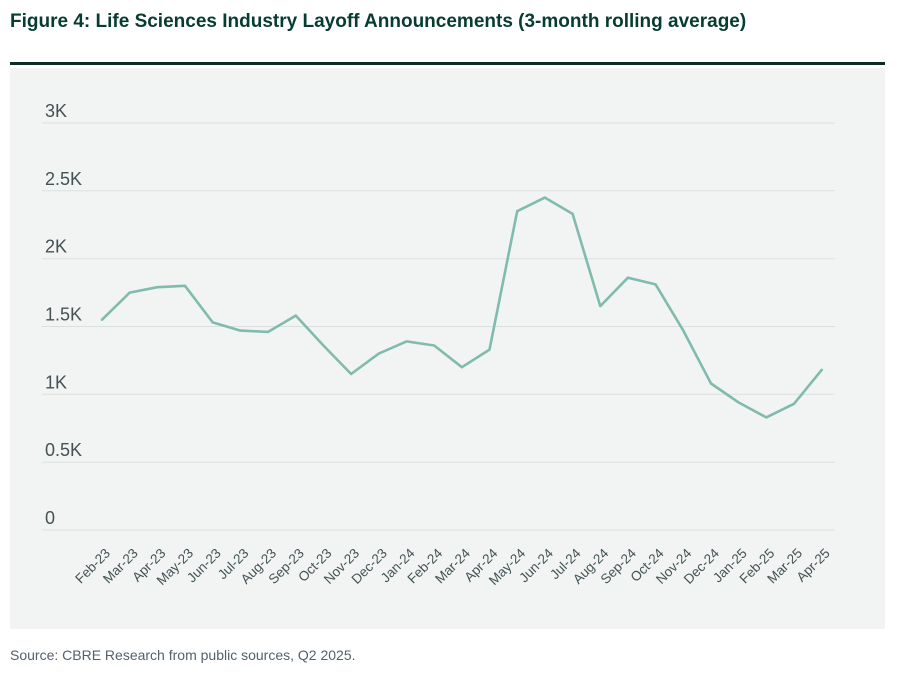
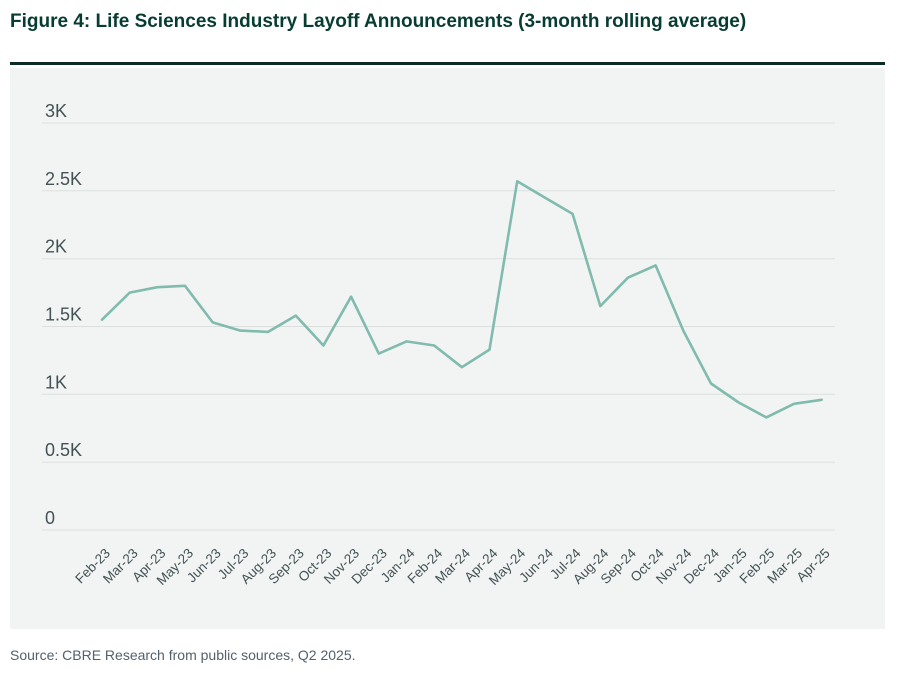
Nov-23: 1.15K -> 1.72K
May-24: 2.35K -> 2.57K
Oct-24: 1.81K -> 1.95K
Apr-25: 1.18K -> 0.96K
